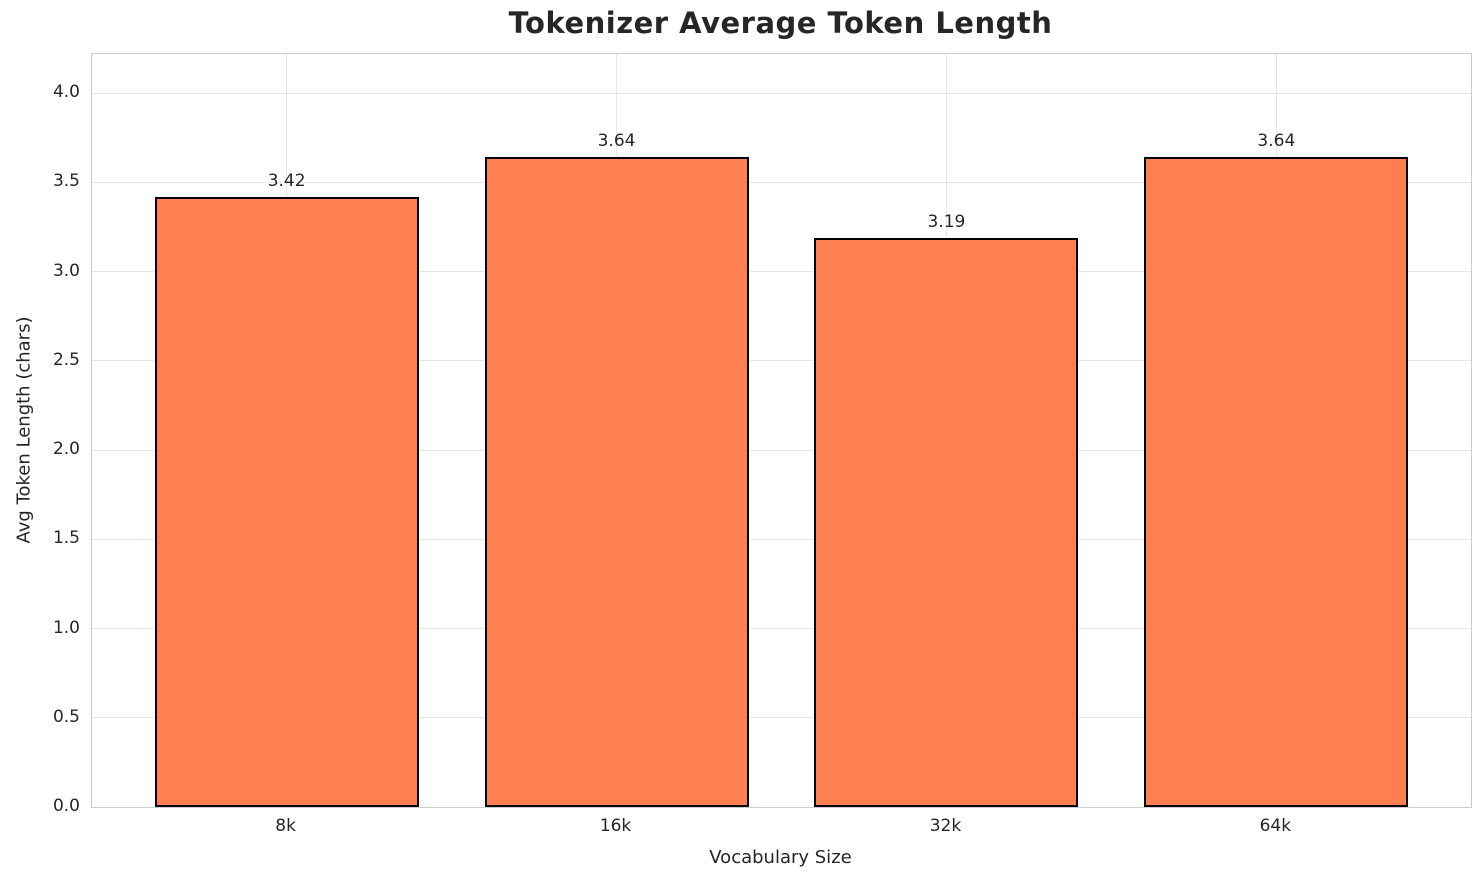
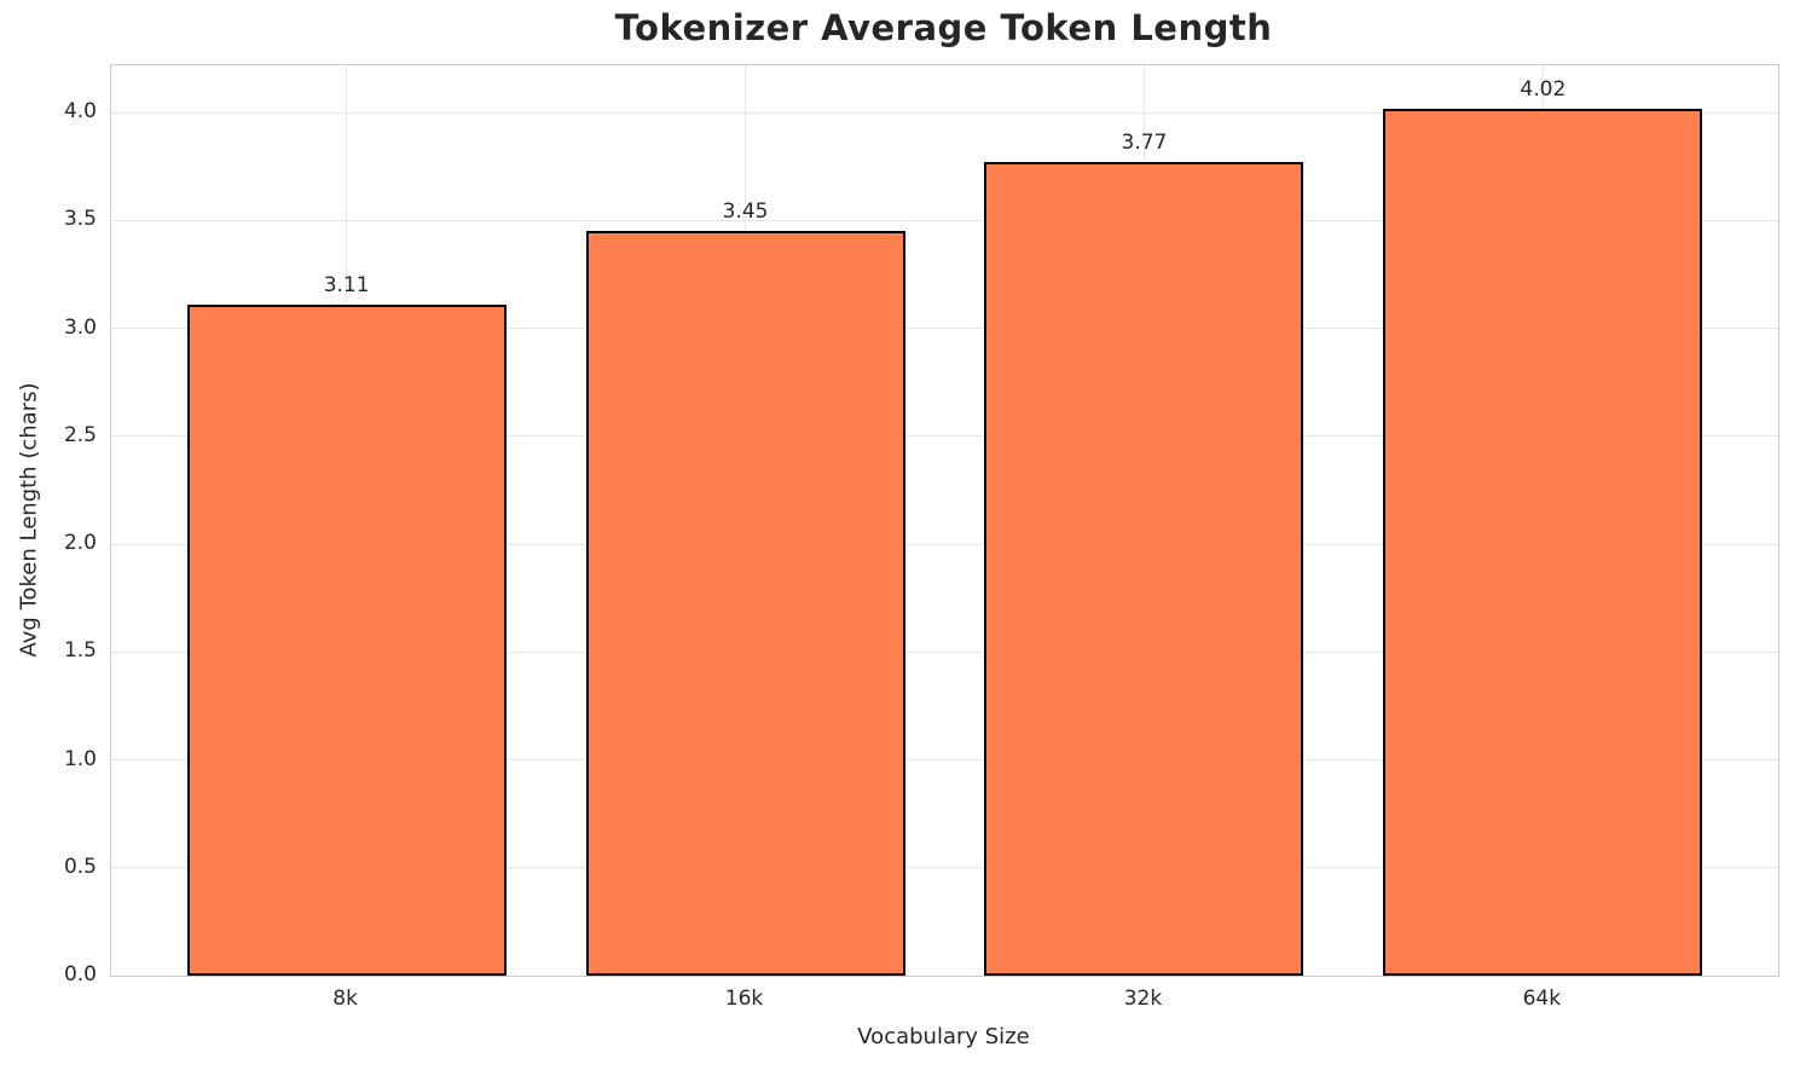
8k: 3.42 -> 3.11
16k: 3.64 -> 3.45
32k: 3.19 -> 3.77
64k: 3.64 -> 4.02
